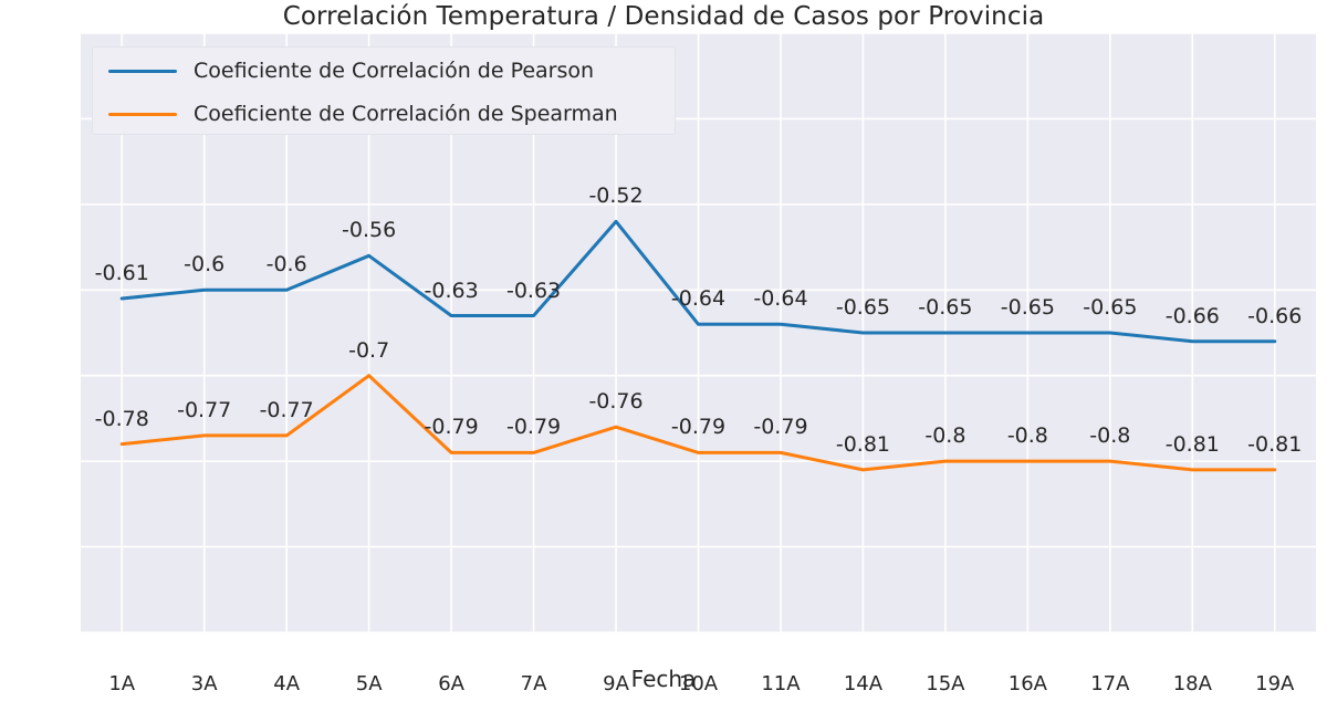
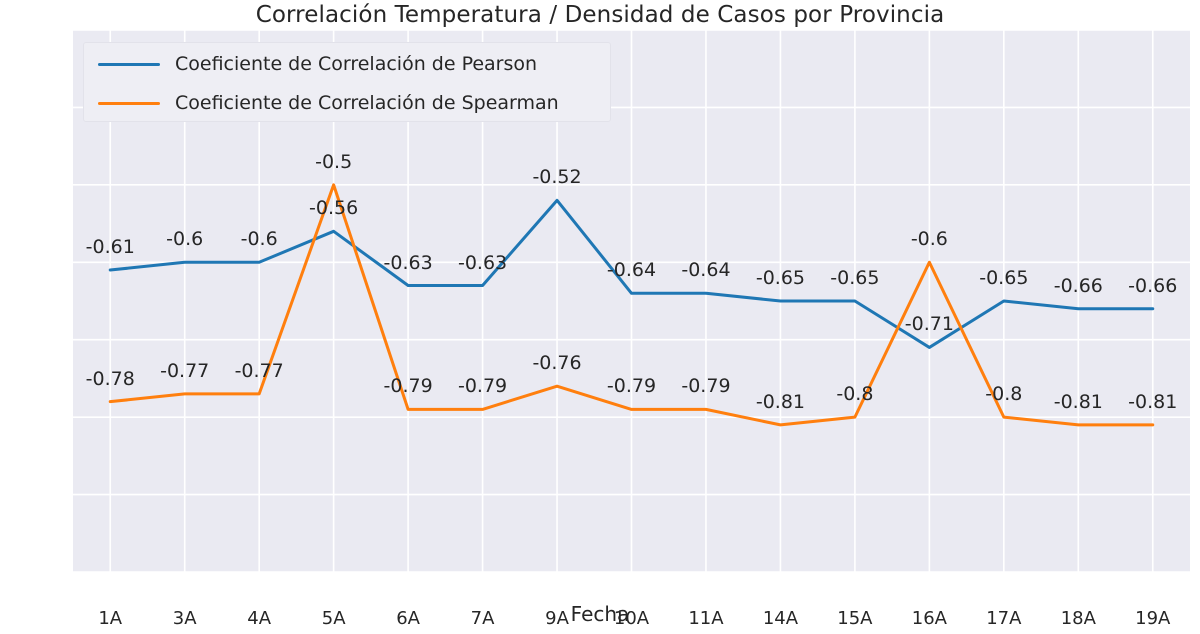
Coeficiente de Correlación de Spearman/5A: -0.7 -> -0.5
Coeficiente de Correlación de Pearson/16A: -0.65 -> -0.71
Coeficiente de Correlación de Spearman/16A: -0.8 -> -0.6
